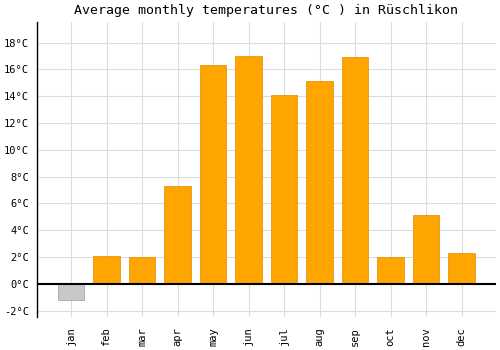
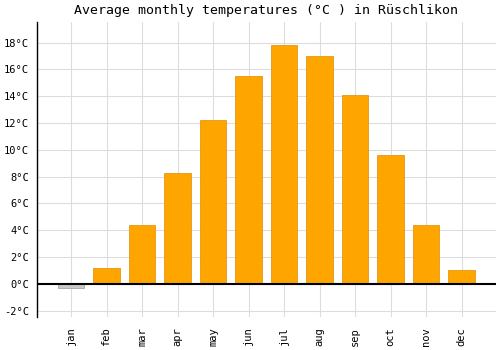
jan: -1.2°C -> -0.3°C
feb: 2.1°C -> 1.2°C
mar: 2.0°C -> 4.4°C
apr: 7.3°C -> 8.3°C
may: 16.3°C -> 12.2°C
jun: 17.0°C -> 15.5°C
jul: 14.1°C -> 17.8°C
aug: 15.1°C -> 17.0°C
sep: 16.9°C -> 14.1°C
oct: 2.0°C -> 9.6°C
nov: 5.1°C -> 4.4°C
dec: 2.3°C -> 1.0°C
